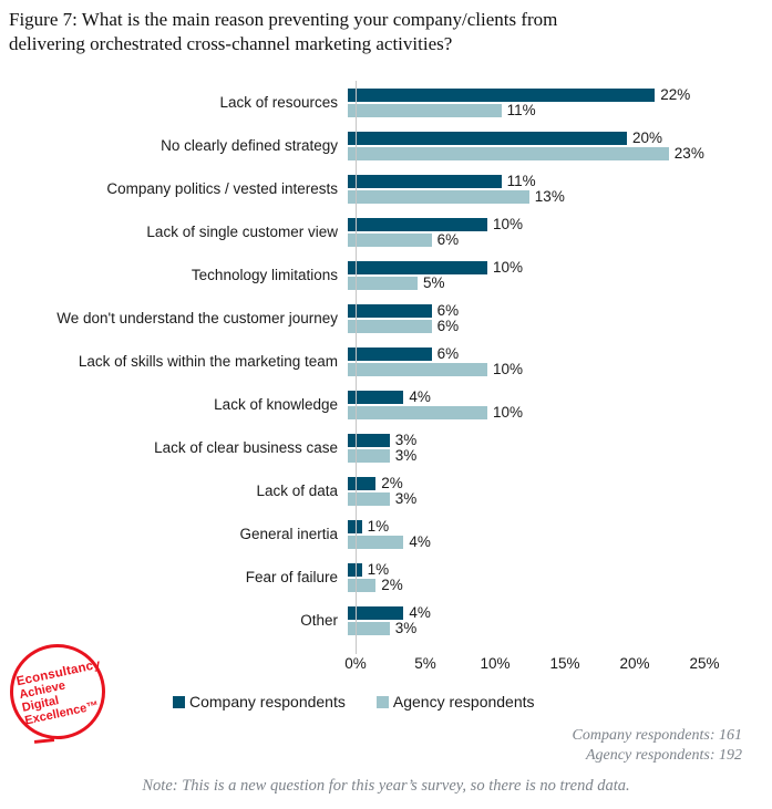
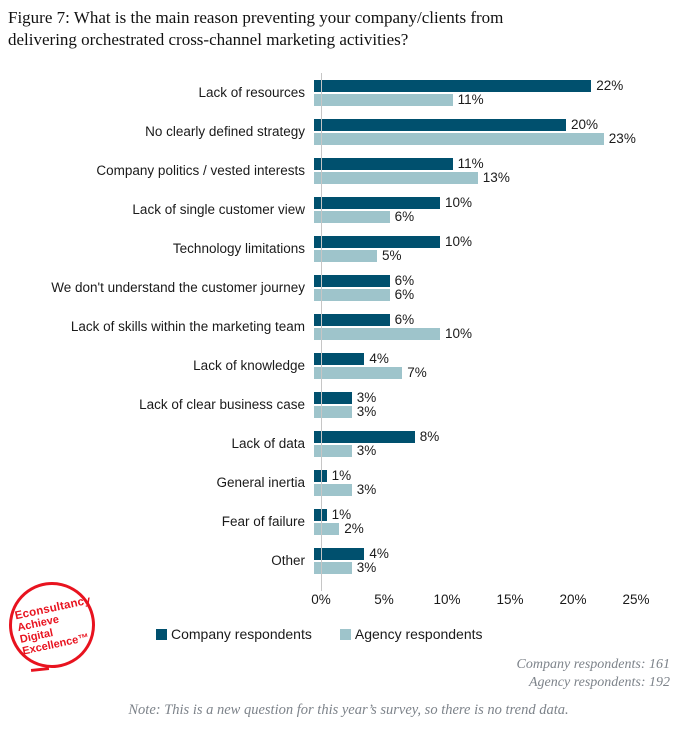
Agency respondents/Lack of knowledge: 10% -> 7%
Company respondents/Lack of data: 2% -> 8%
Agency respondents/General inertia: 4% -> 3%
